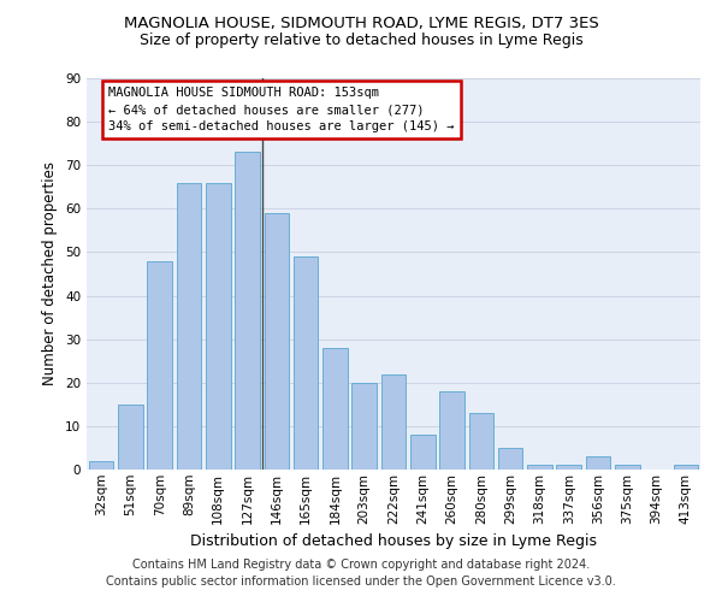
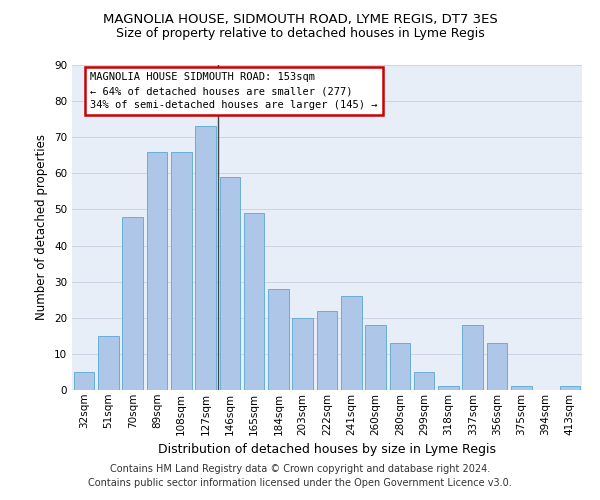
32sqm: 2 -> 5
241sqm: 8 -> 26
337sqm: 1 -> 18
356sqm: 3 -> 13
